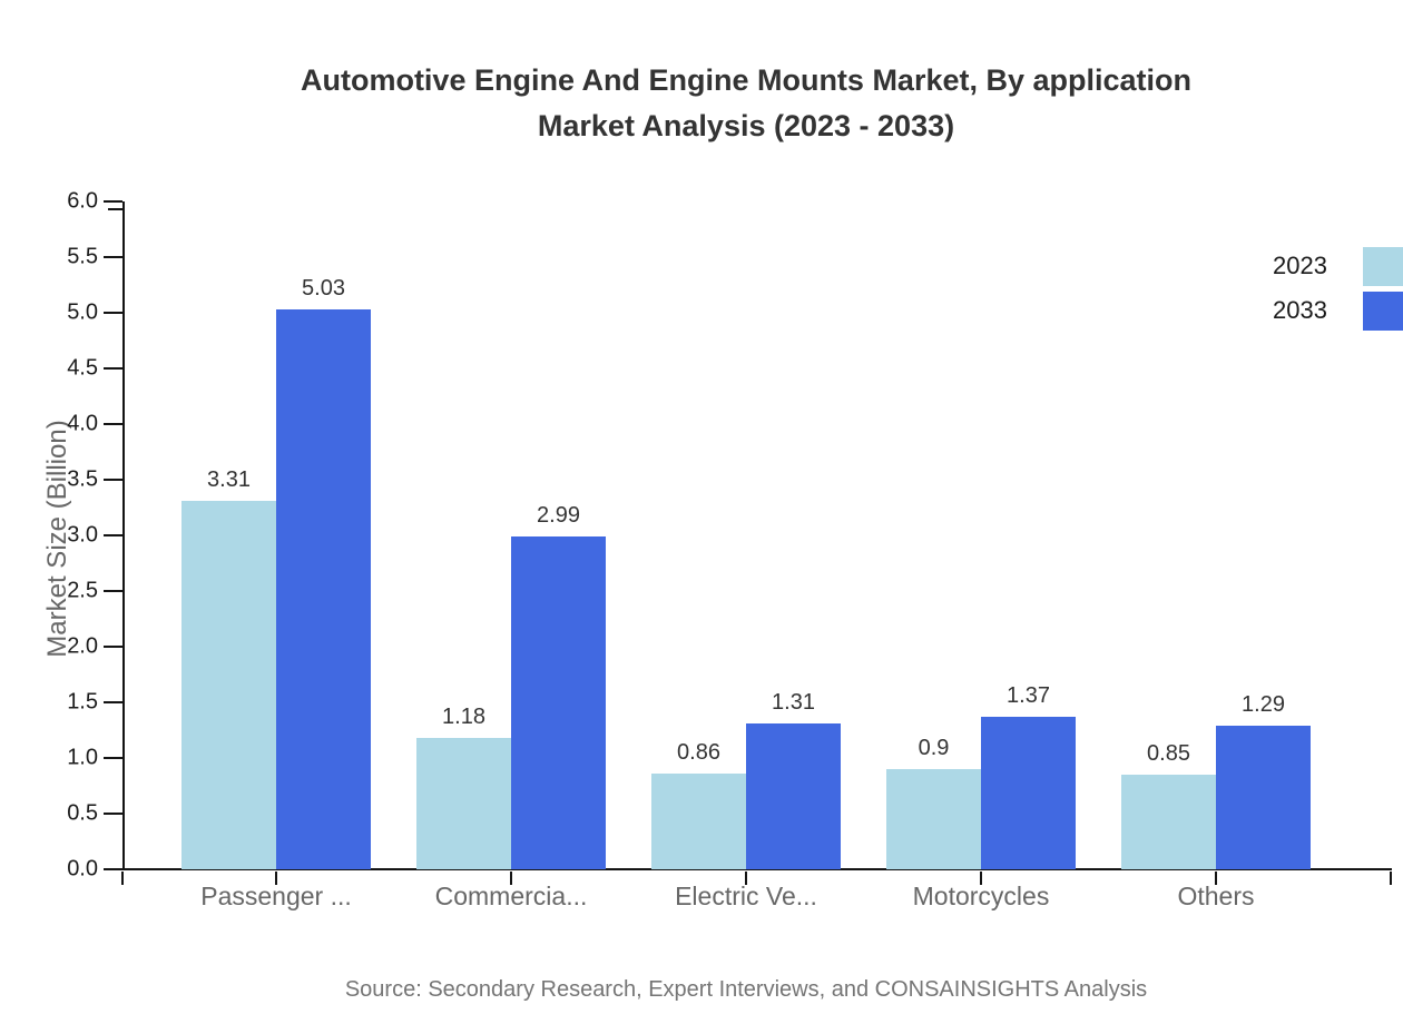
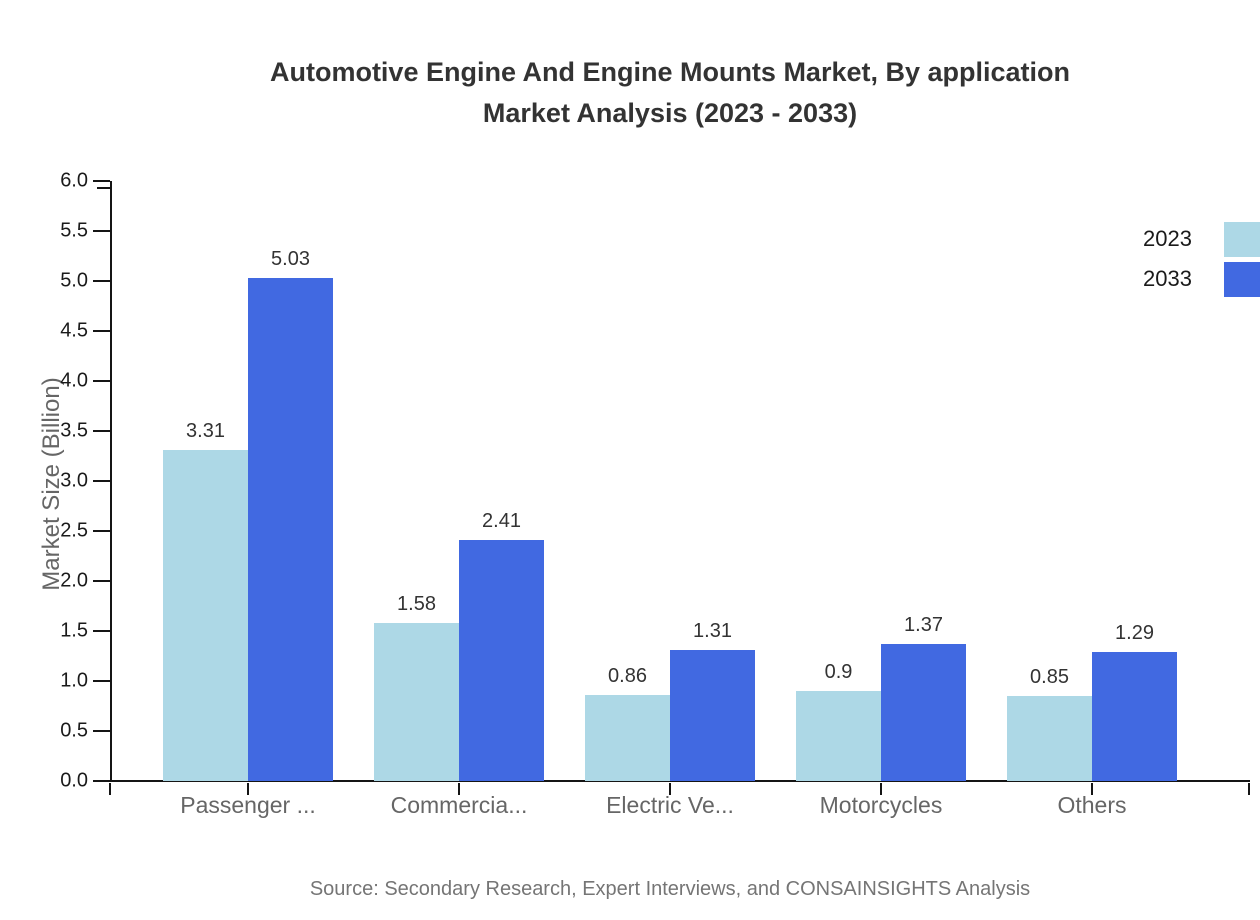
2023/Commercia...: 1.18 -> 1.58
2033/Commercia...: 2.99 -> 2.41
